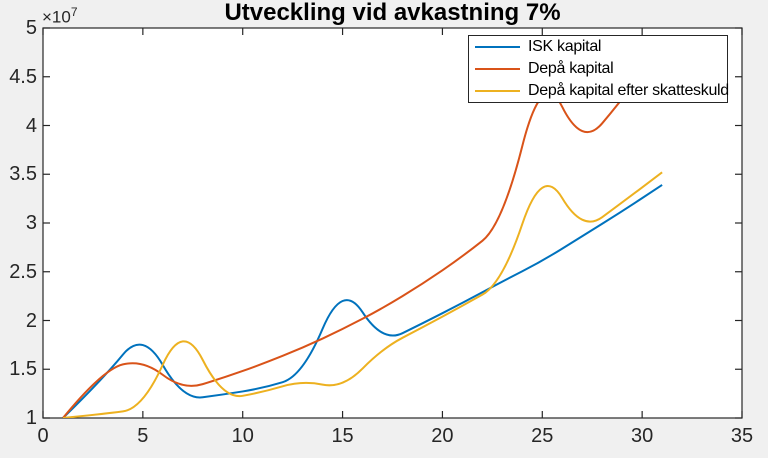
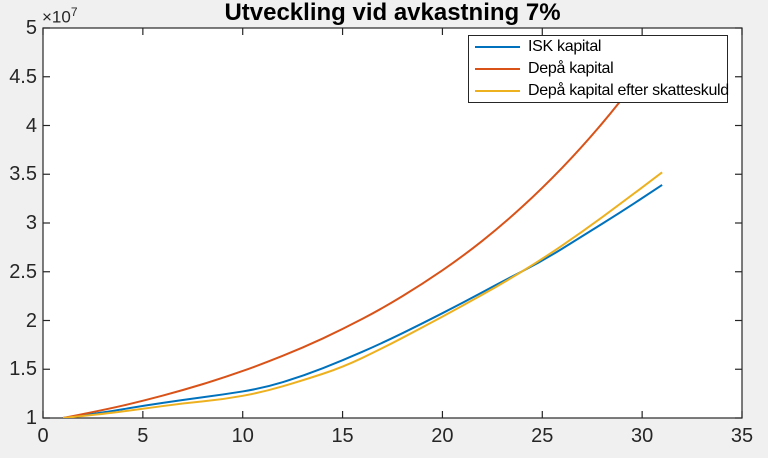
ISK kapital/3: 1.4 -> 1.1
Depå kapital/3: 1.5 -> 1.1
ISK kapital/5: 1.9 -> 1.1
Depå kapital/5: 1.6 -> 1.2
Depå kapital efter skatteskuld/7: 2.0 -> 1.1
ISK kapital/15: 2.4 -> 1.6
Depå kapital efter skatteskuld/15: 1.3 -> 1.5
Depå kapital/25: 4.6 -> 3.4
Depå kapital efter skatteskuld/25: 3.6 -> 2.6
